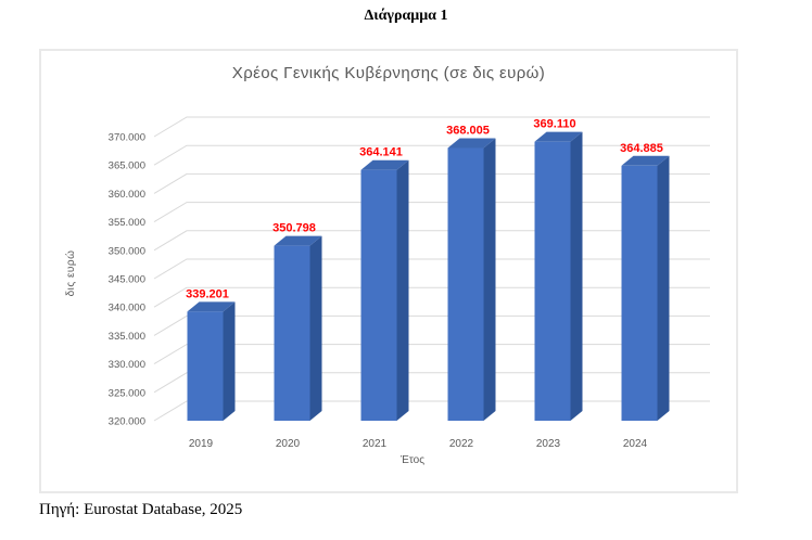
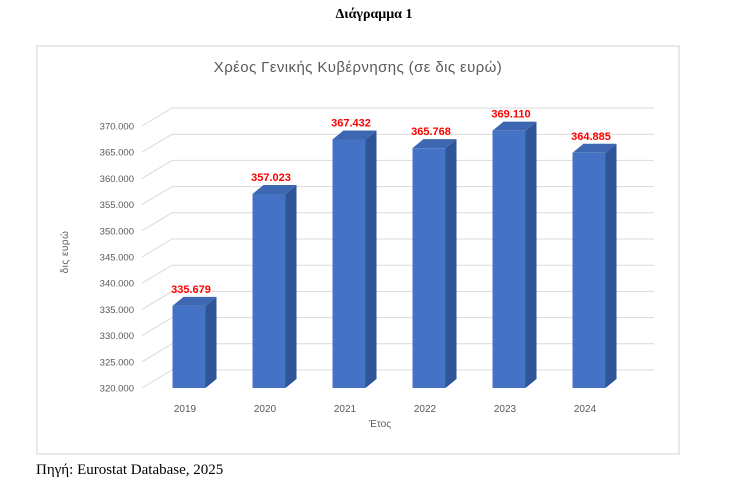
2019: 339.201 -> 335.679
2020: 350.798 -> 357.023
2021: 364.141 -> 367.432
2022: 368.005 -> 365.768
